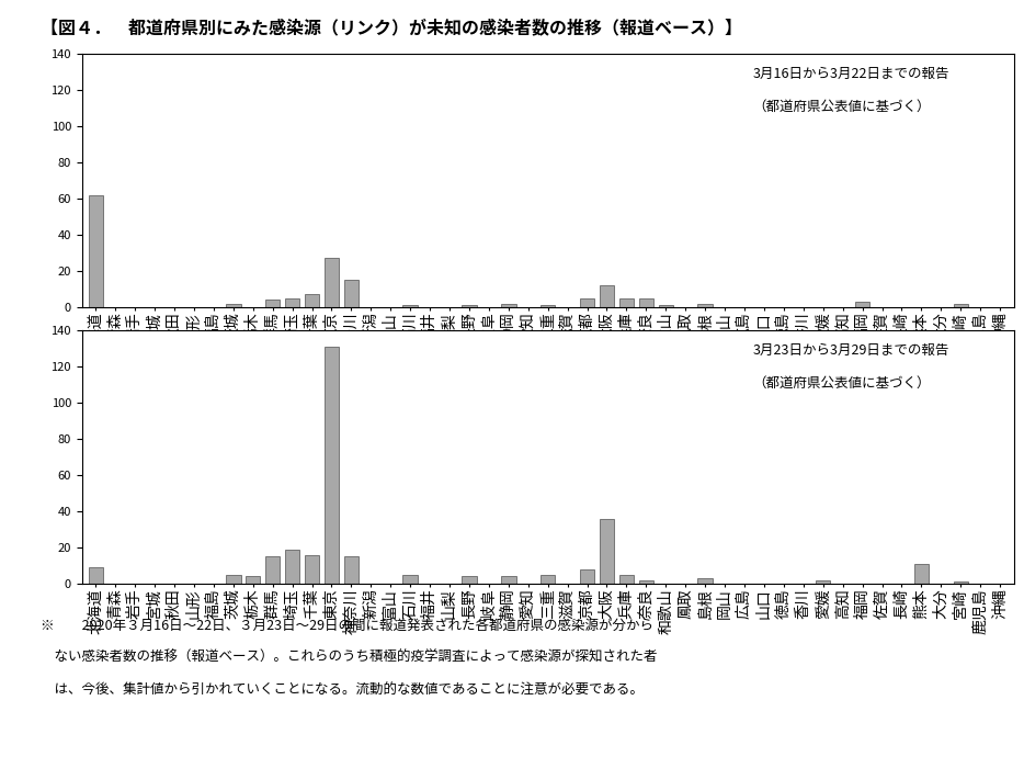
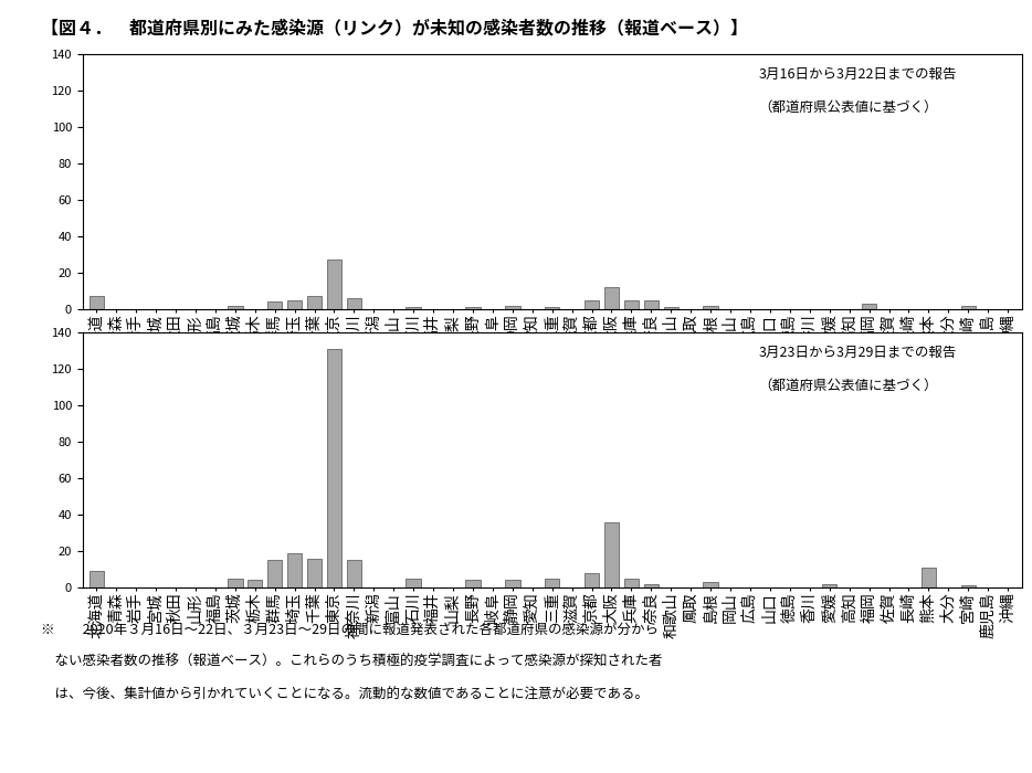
北海道: 62 -> 7
神奈川: 15 -> 6
